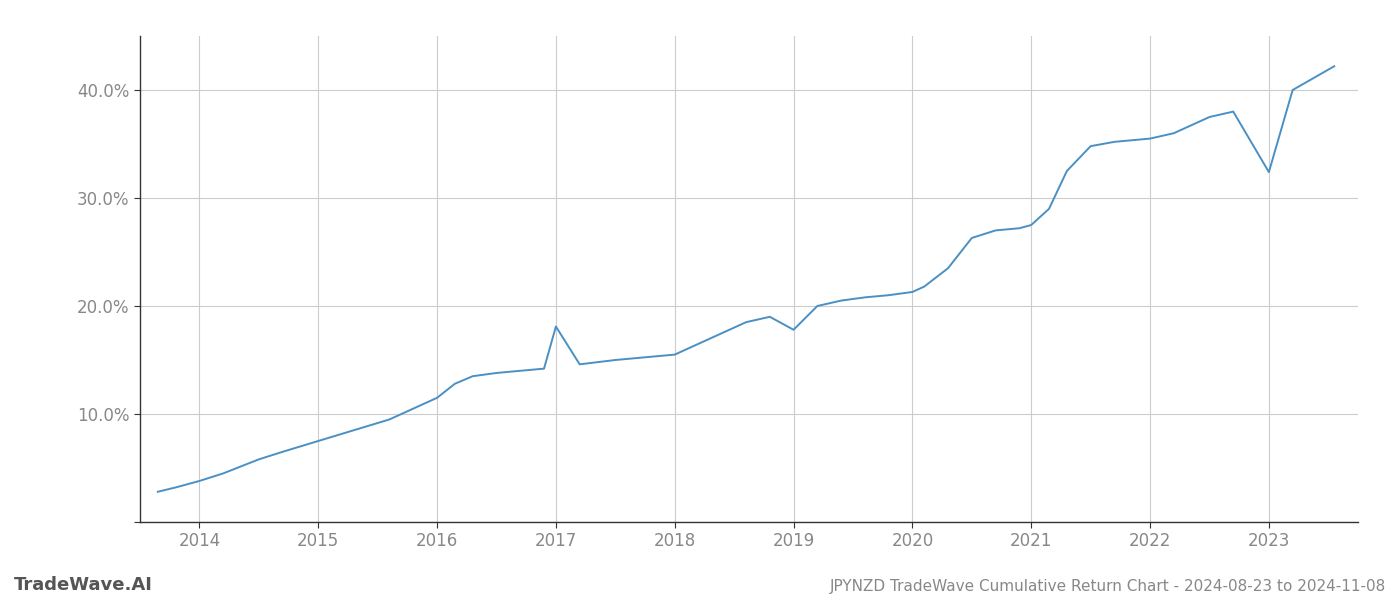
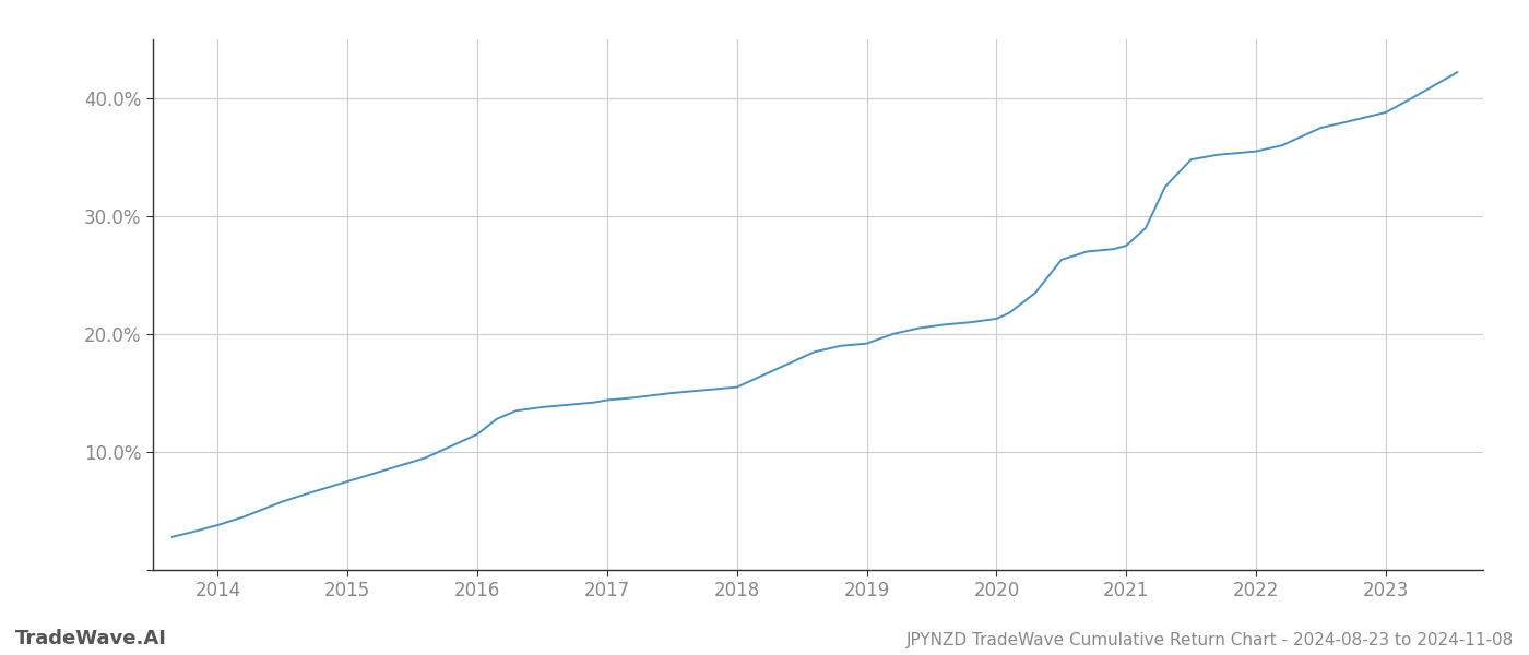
2017: 18.1% -> 14.4%
2019: 17.8% -> 19.2%
2023: 32.4% -> 38.8%
